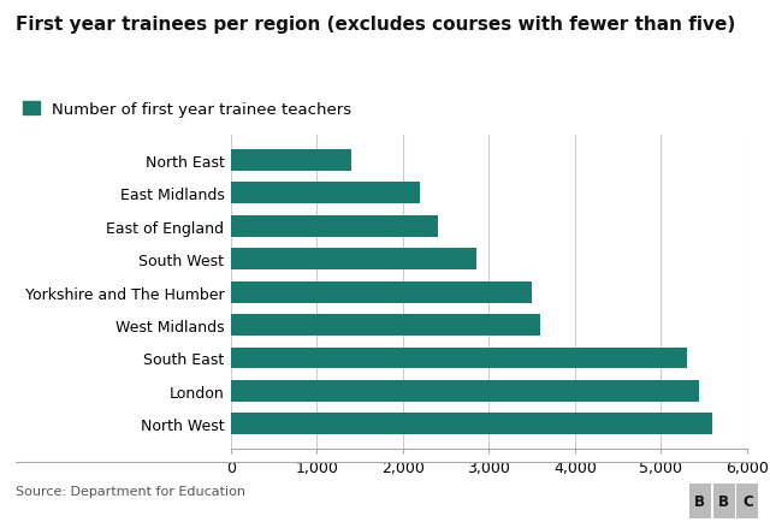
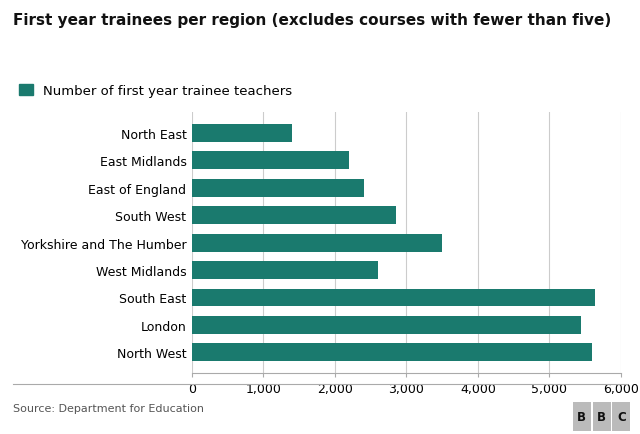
West Midlands: 3,600 -> 2,600
South East: 5,300 -> 5,640
